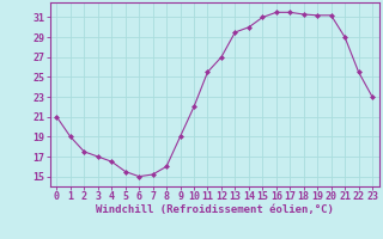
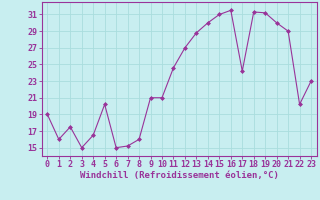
0: 21.0 -> 19.0
1: 19.0 -> 16.0
3: 17.0 -> 15.0
5: 15.5 -> 20.2
9: 19.0 -> 21.0
10: 22.0 -> 21.0
11: 25.5 -> 24.6
13: 29.5 -> 28.8
17: 31.5 -> 24.2
20: 31.2 -> 30.0
22: 25.5 -> 20.2
